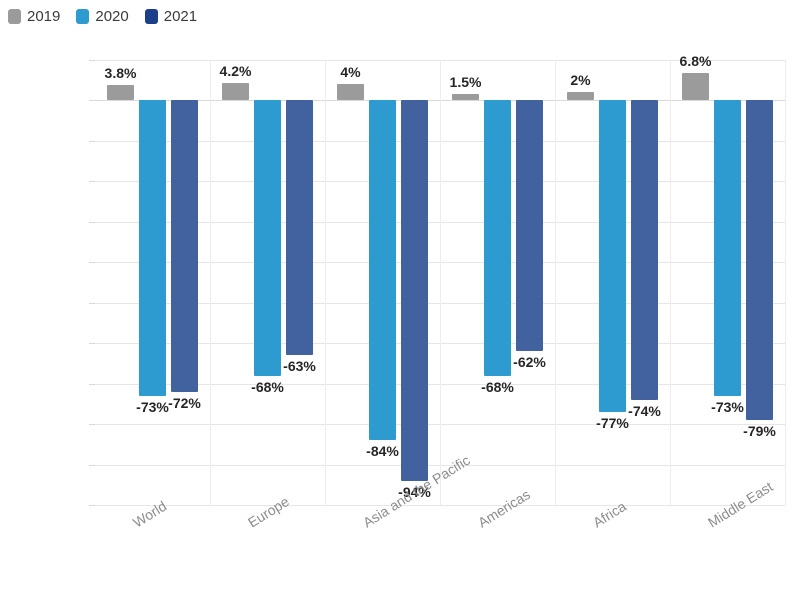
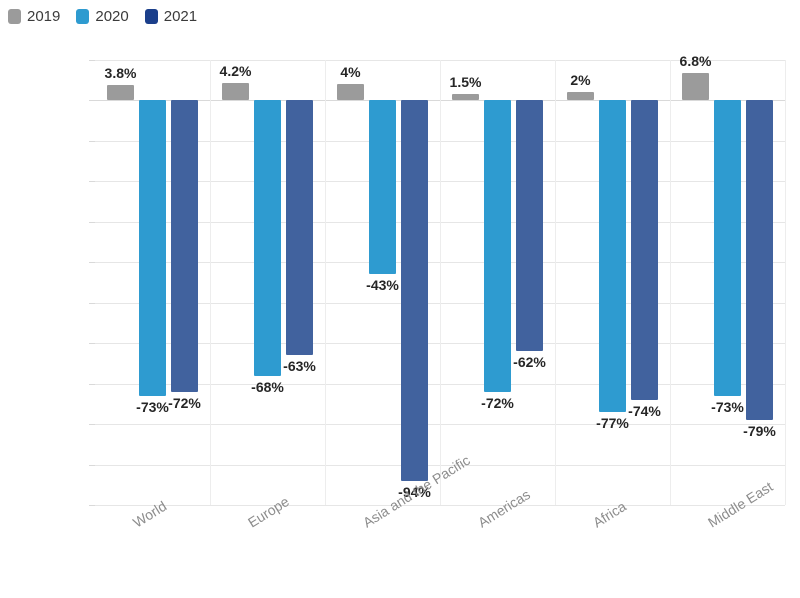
2020/Asia and the Pacific: -84% -> -43%
2020/Americas: -68% -> -72%
